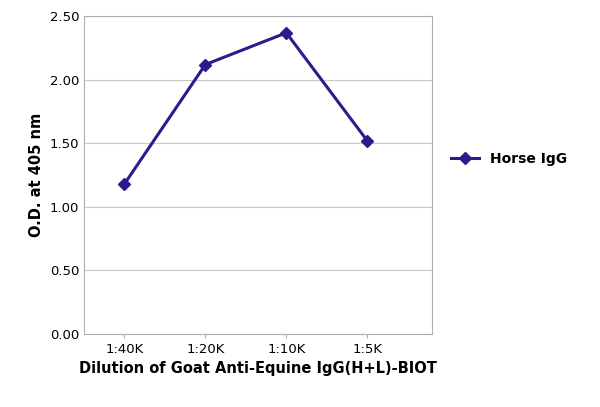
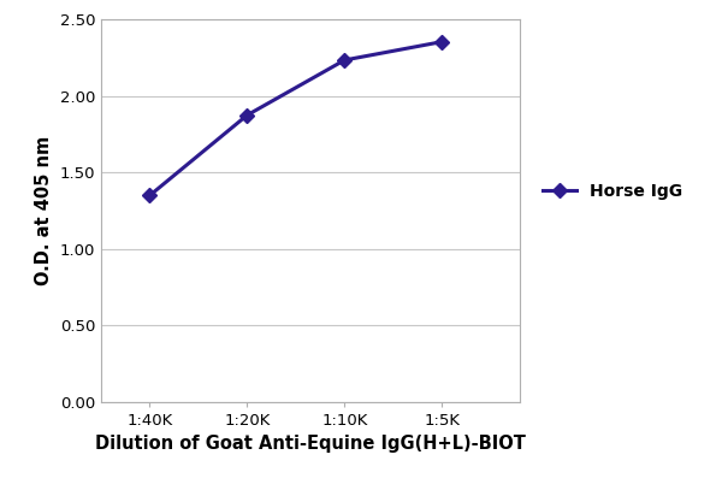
1:40K: 1.18 -> 1.35
1:20K: 2.12 -> 1.88
1:10K: 2.37 -> 2.23
1:5K: 1.52 -> 2.35
